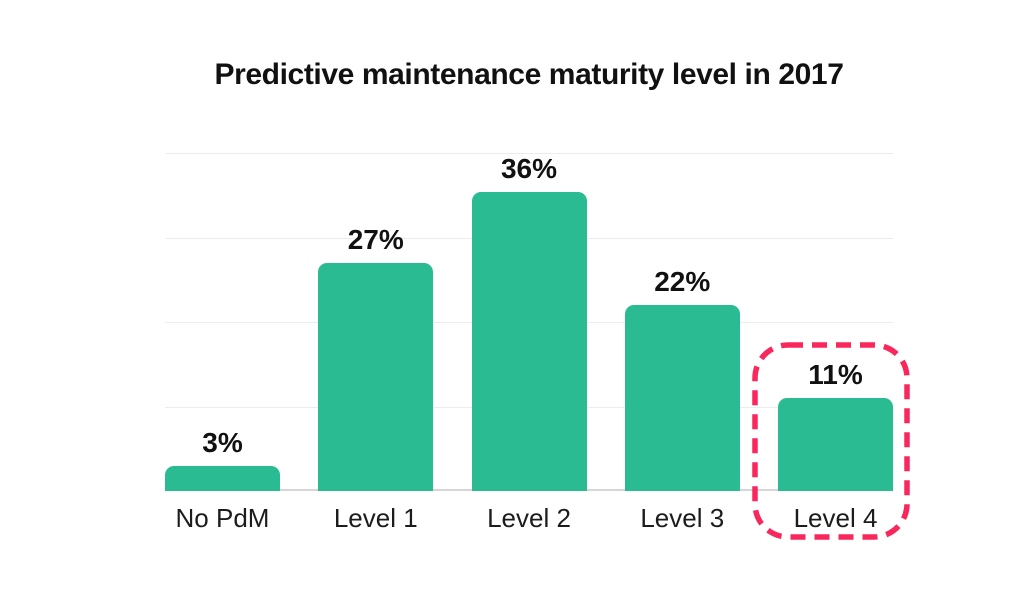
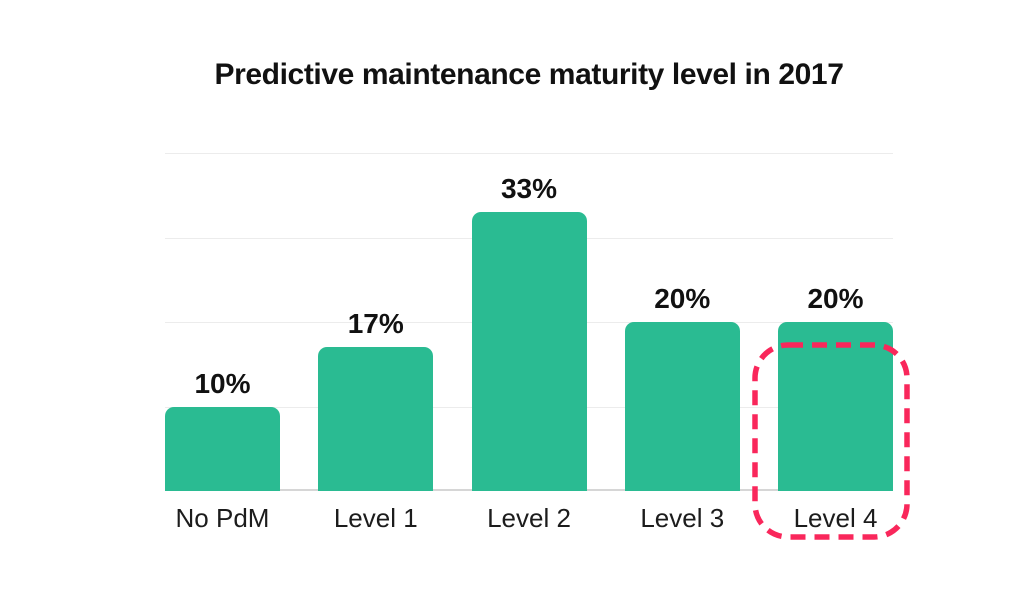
No PdM: 3% -> 10%
Level 1: 27% -> 17%
Level 2: 36% -> 33%
Level 3: 22% -> 20%
Level 4: 11% -> 20%
